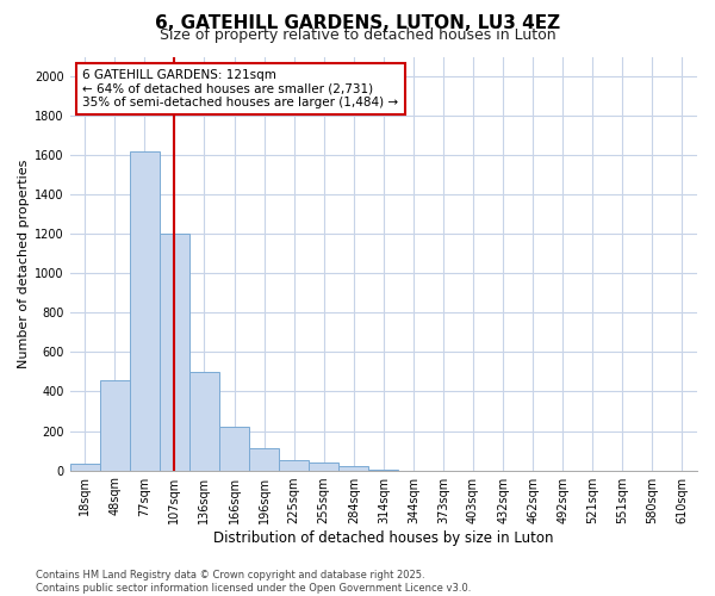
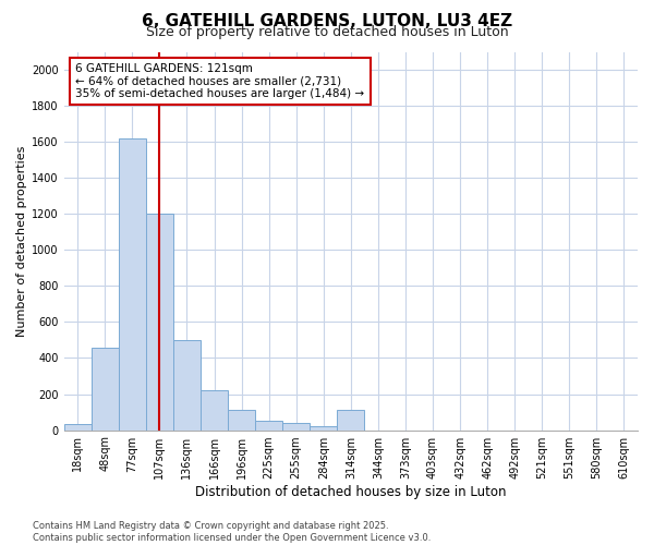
314sqm: 0 -> 110
